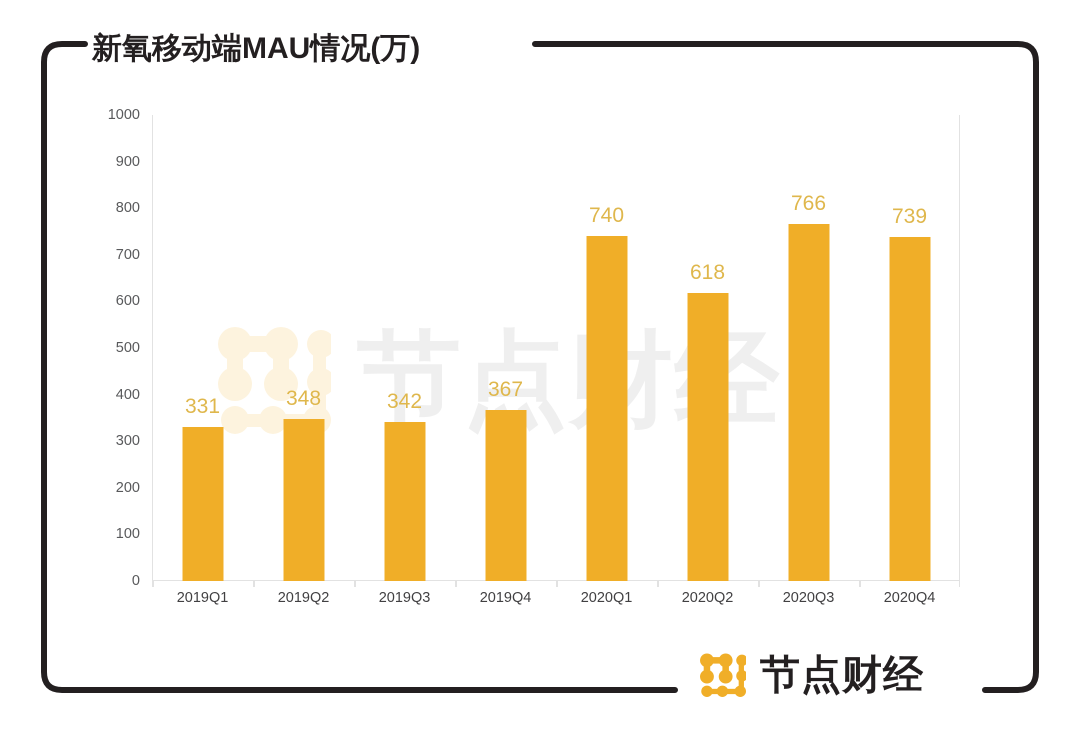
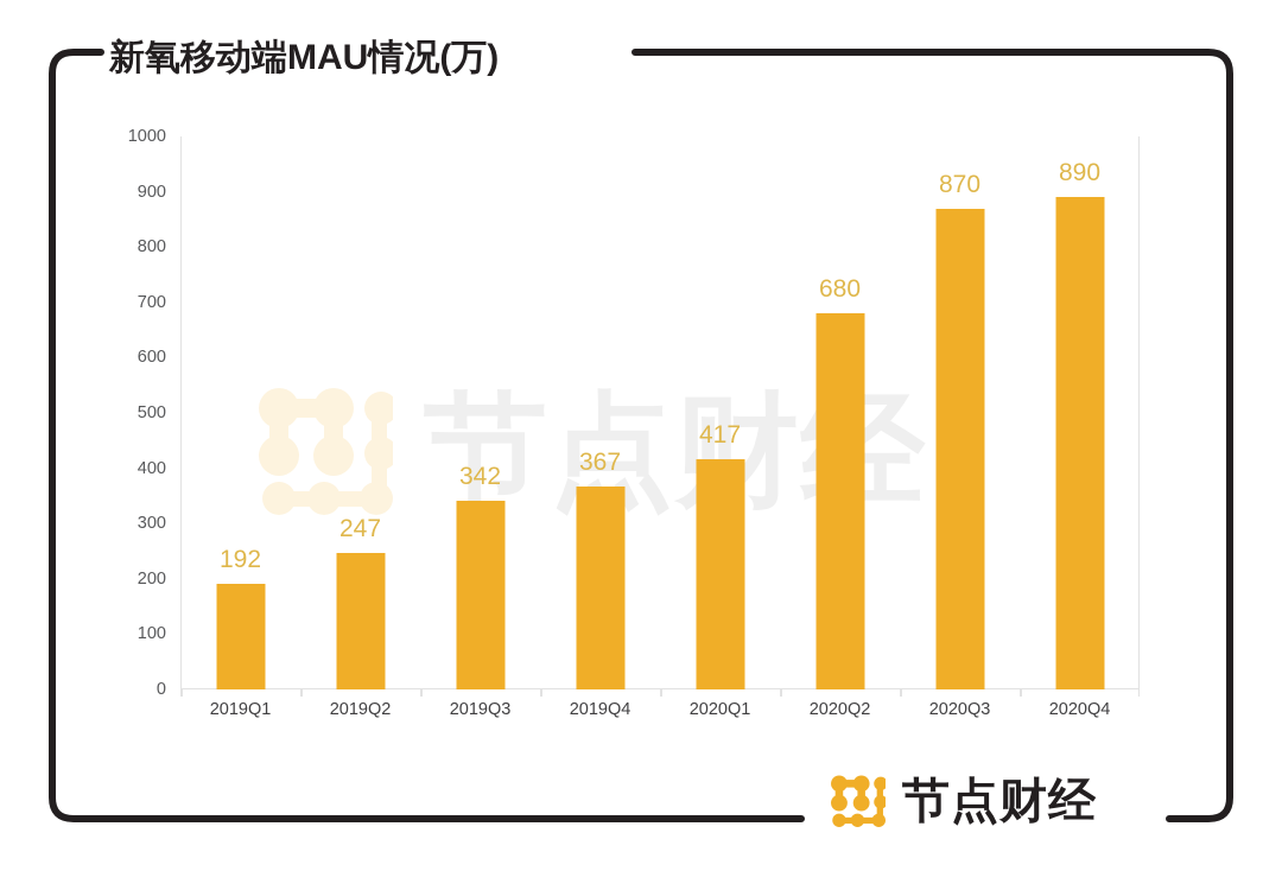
2019Q1: 331 -> 192
2019Q2: 348 -> 247
2020Q1: 740 -> 417
2020Q2: 618 -> 680
2020Q3: 766 -> 870
2020Q4: 739 -> 890
